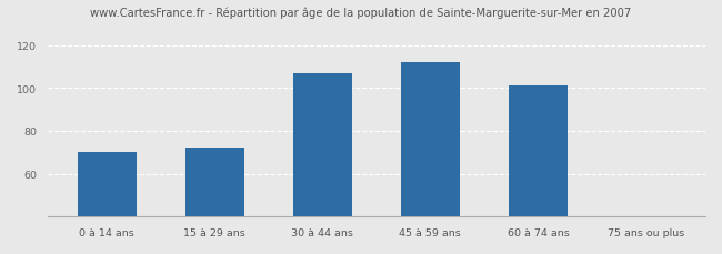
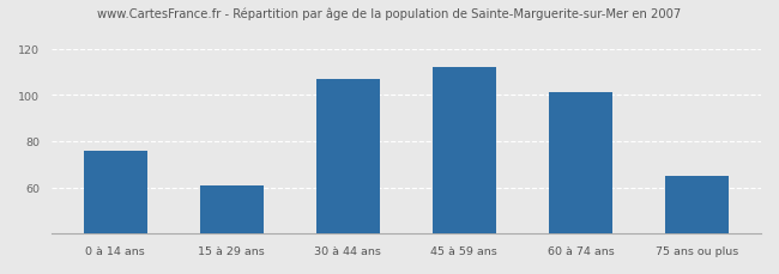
0 à 14 ans: 70 -> 76
15 à 29 ans: 72 -> 61
75 ans ou plus: 40 -> 65
